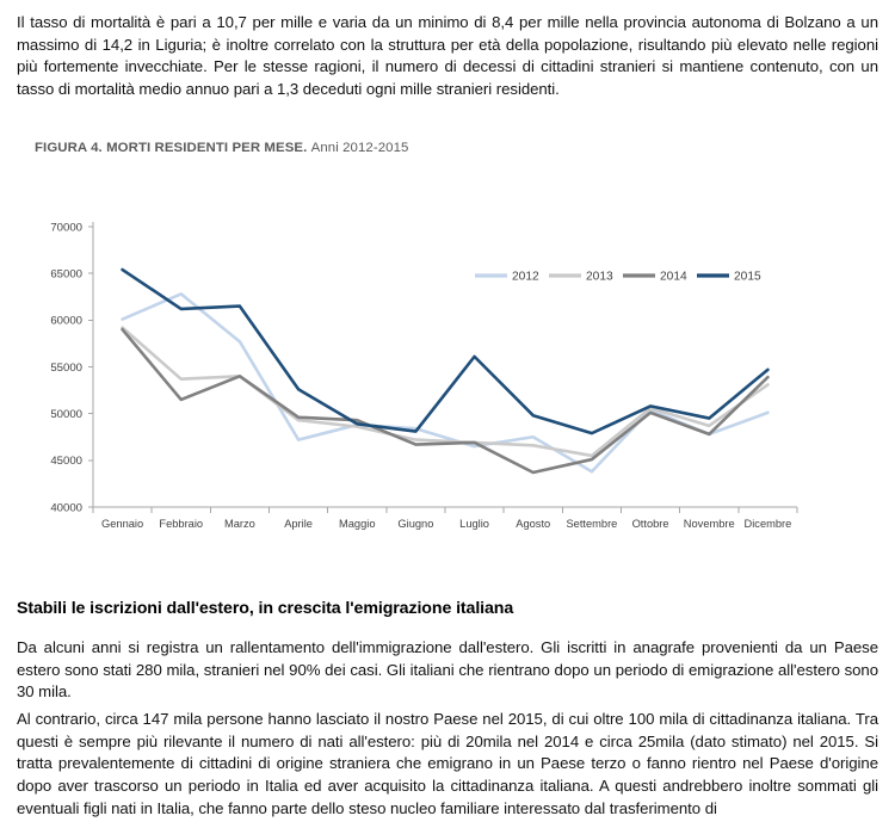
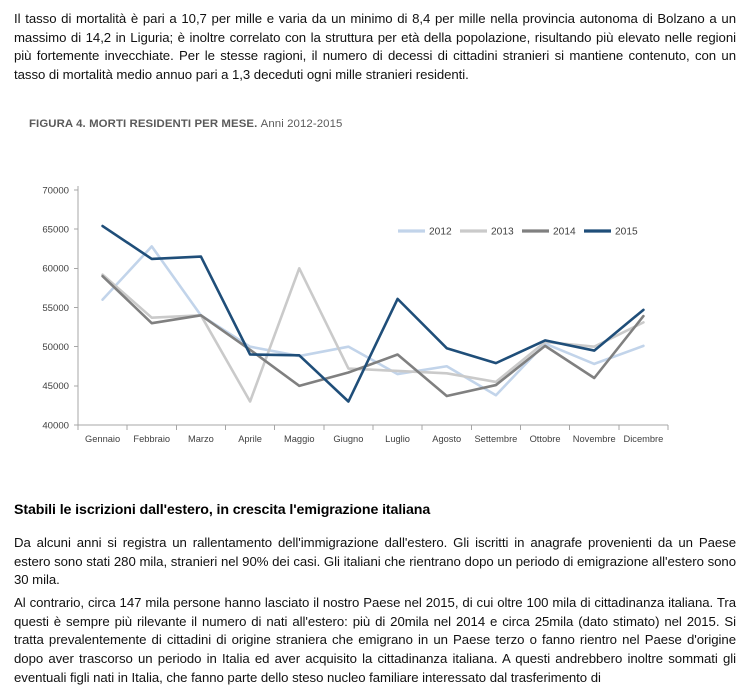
2012/Gennaio: 60000 -> 56000
2014/Febbraio: 52000 -> 53000
2012/Marzo: 58000 -> 54000
2012/Aprile: 47000 -> 50000
2013/Aprile: 49000 -> 43000
2015/Aprile: 53000 -> 49000
2013/Maggio: 49000 -> 60000
2014/Maggio: 49000 -> 45000
2012/Giugno: 48000 -> 50000
2015/Giugno: 48000 -> 43000
2014/Luglio: 47000 -> 49000
2013/Novembre: 49000 -> 50000
2014/Novembre: 48000 -> 46000
